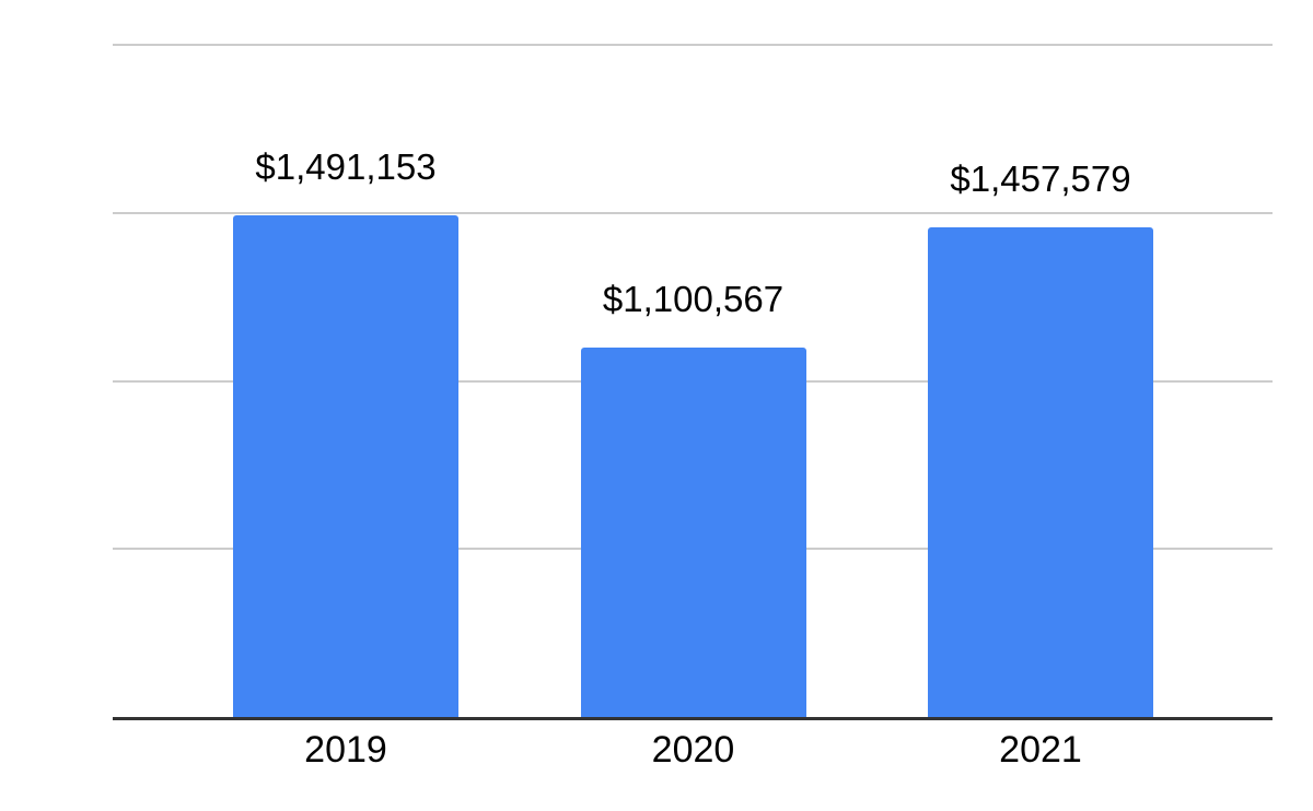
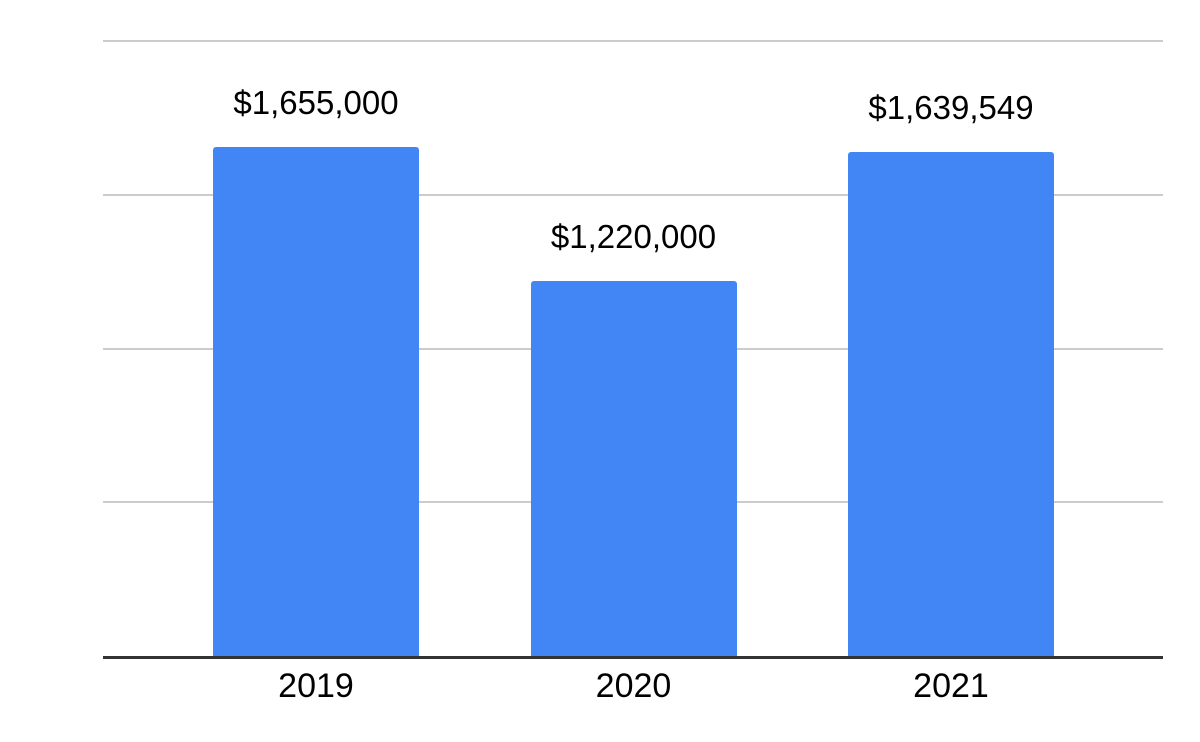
2019: $1,491,153 -> $1,655,000
2020: $1,100,567 -> $1,220,000
2021: $1,457,579 -> $1,639,549
